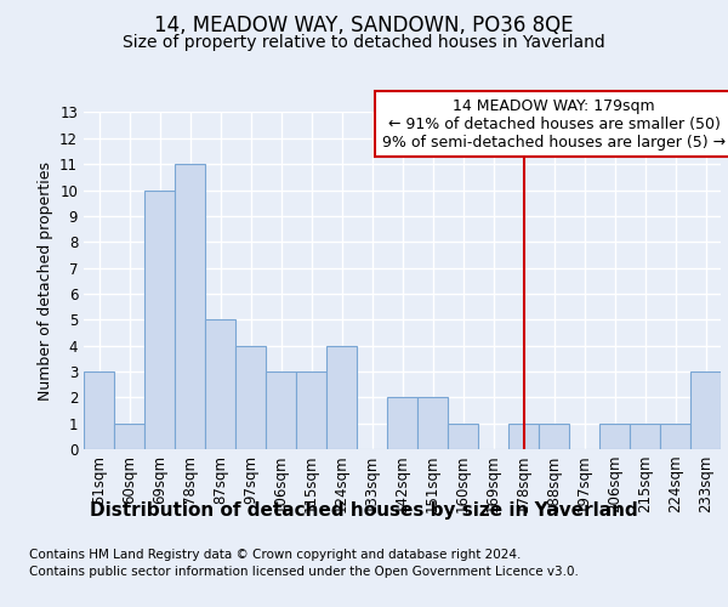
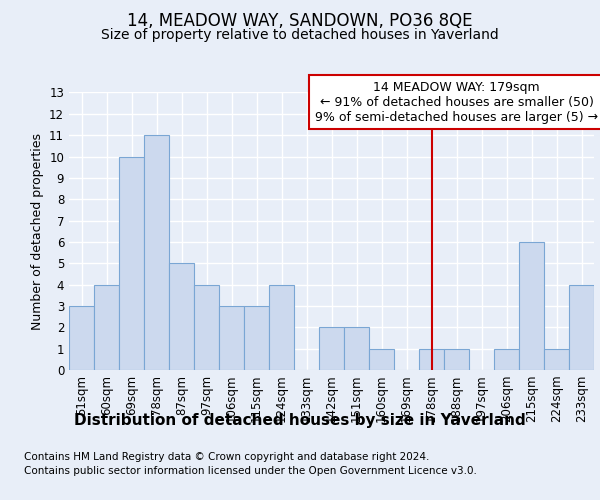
60sqm: 1 -> 4
215sqm: 1 -> 6
233sqm: 3 -> 4
